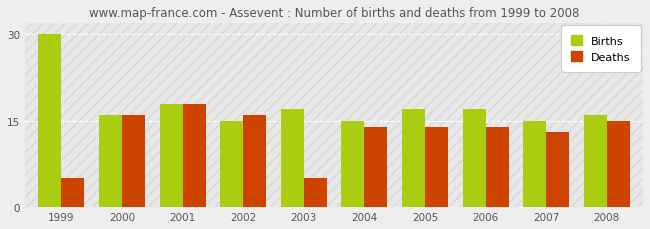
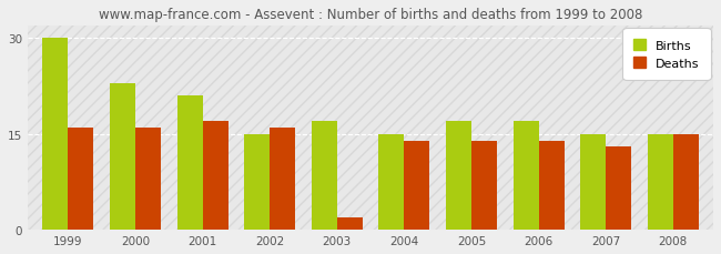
Deaths/1999: 5 -> 16
Births/2000: 16 -> 23
Births/2001: 18 -> 21
Deaths/2001: 18 -> 17
Deaths/2003: 5 -> 2
Births/2008: 16 -> 15
